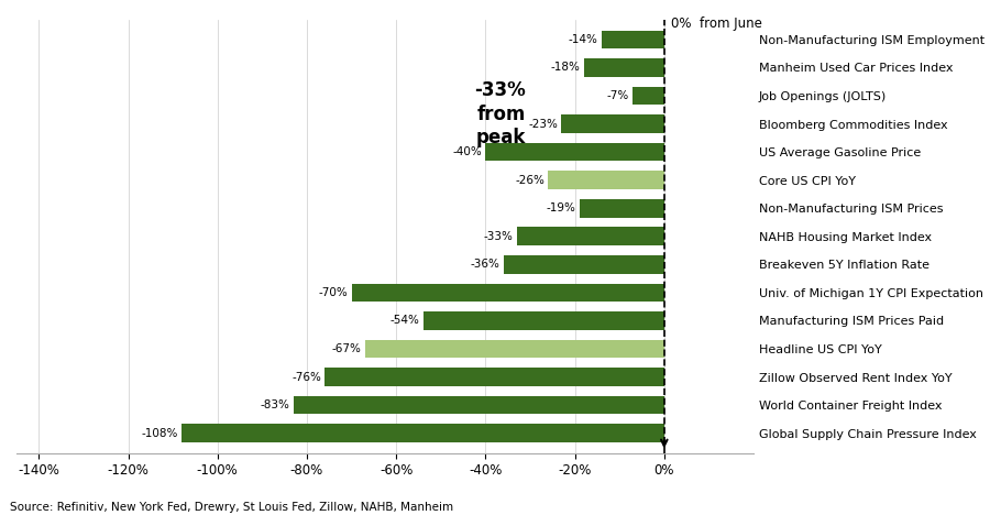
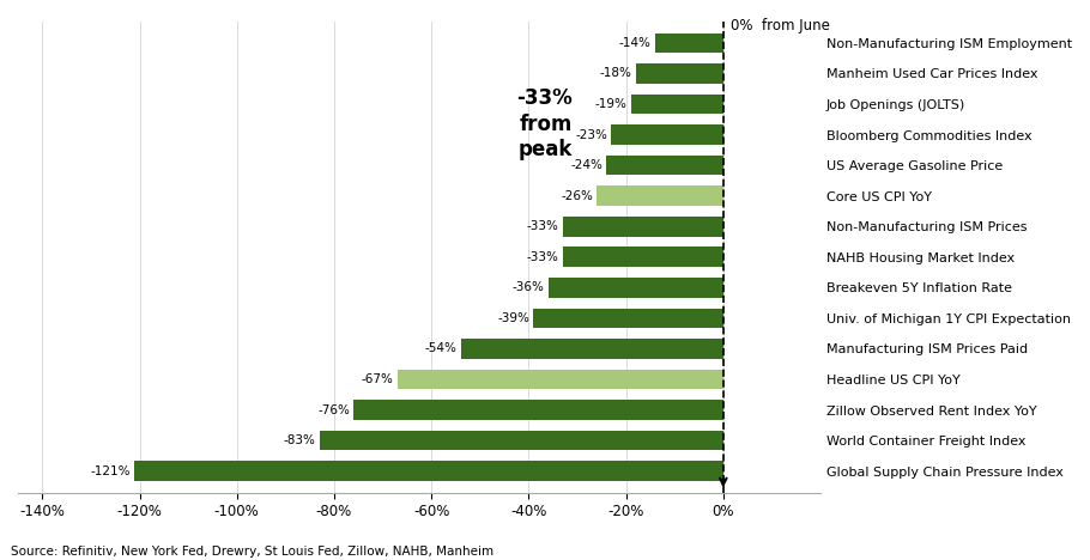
Job Openings (JOLTS): -7% -> -19%
US Average Gasoline Price: -40% -> -24%
Non-Manufacturing ISM Prices: -19% -> -33%
Univ. of Michigan 1Y CPI Expectation: -70% -> -39%
Global Supply Chain Pressure Index: -108% -> -121%
